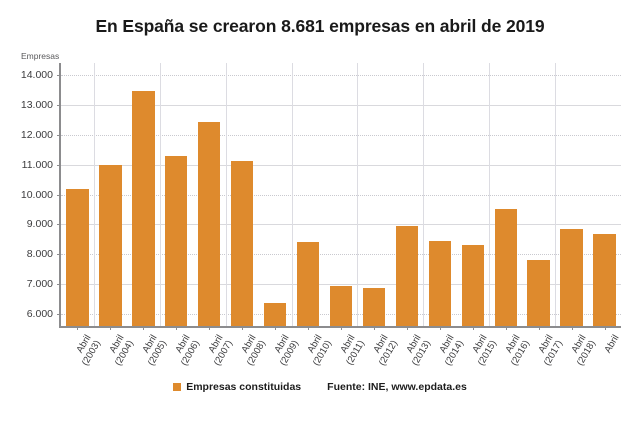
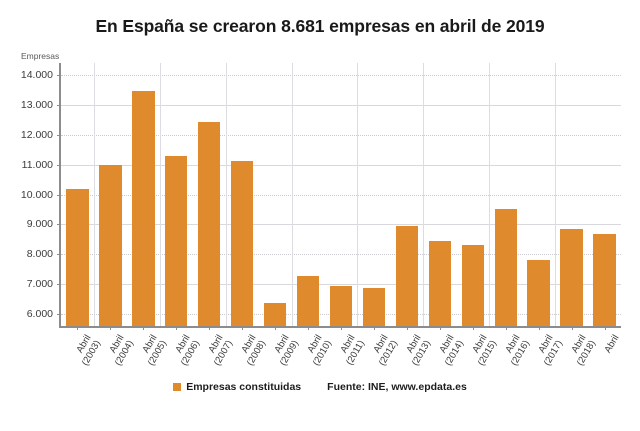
Abril (2010): 8400 -> 7300
